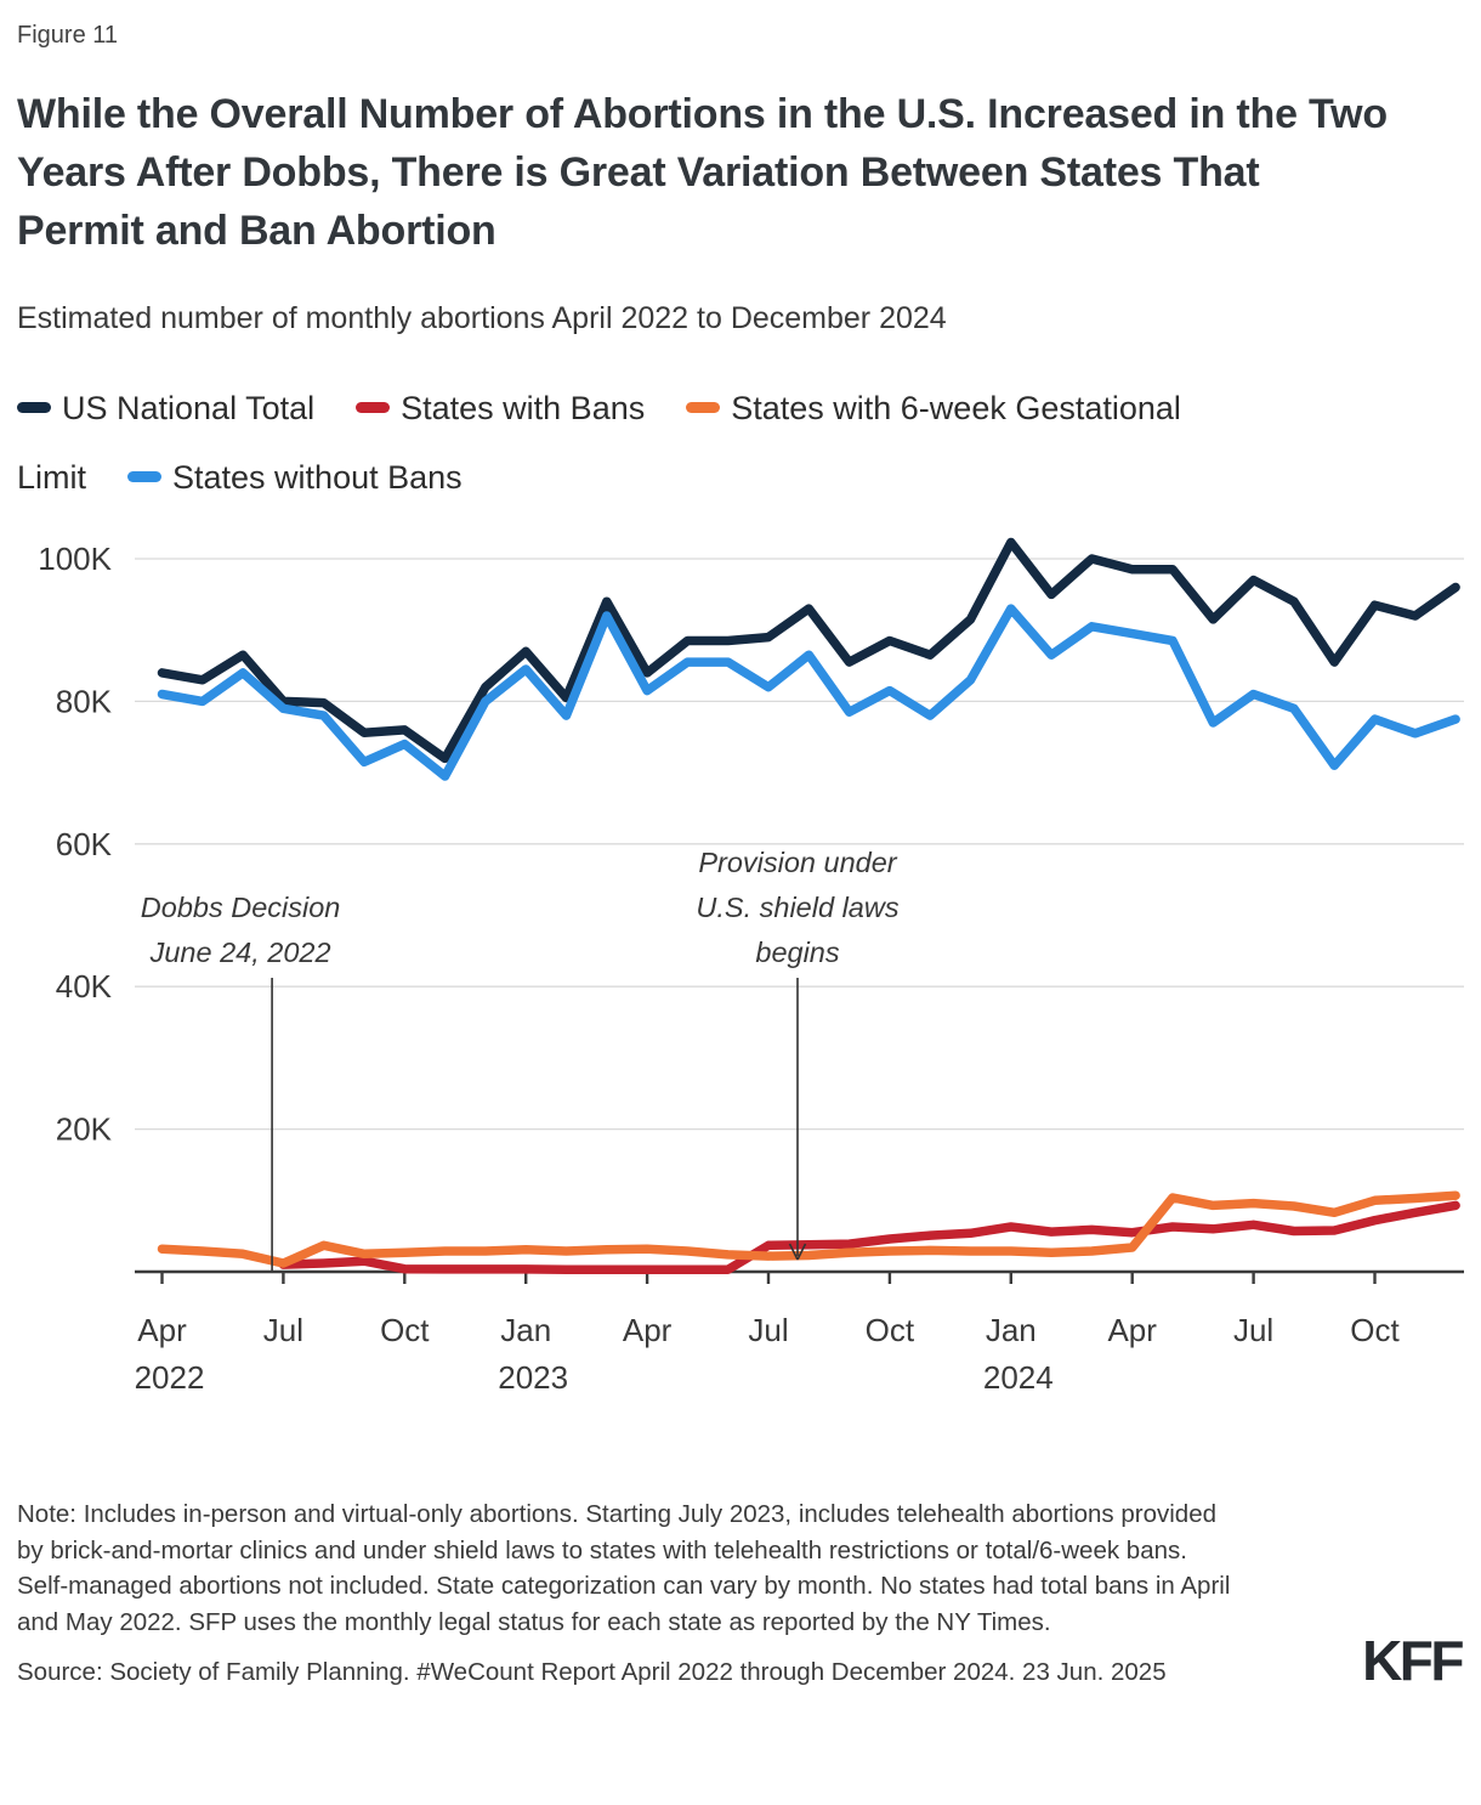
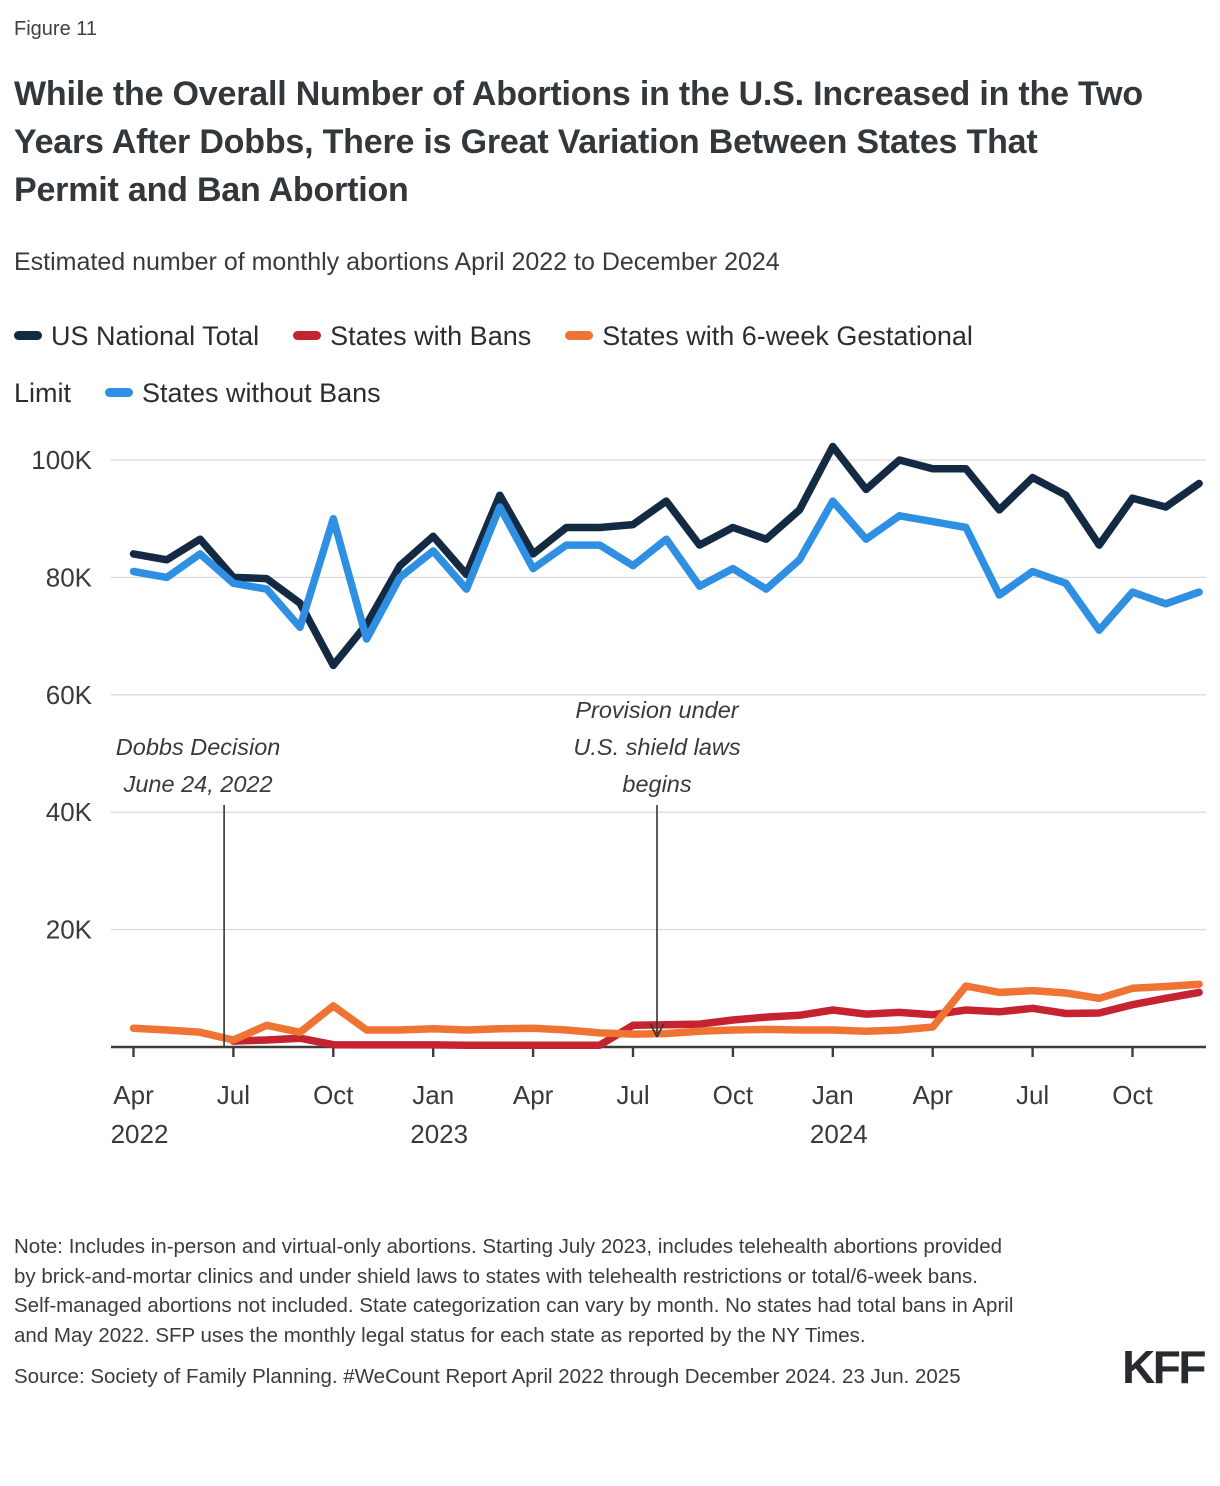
States with 6-week Gestational Limit/Oct 2022: 3K -> 7K
US National Total/Oct 2022: 76K -> 65K
States without Bans/Oct 2022: 74K -> 90K
